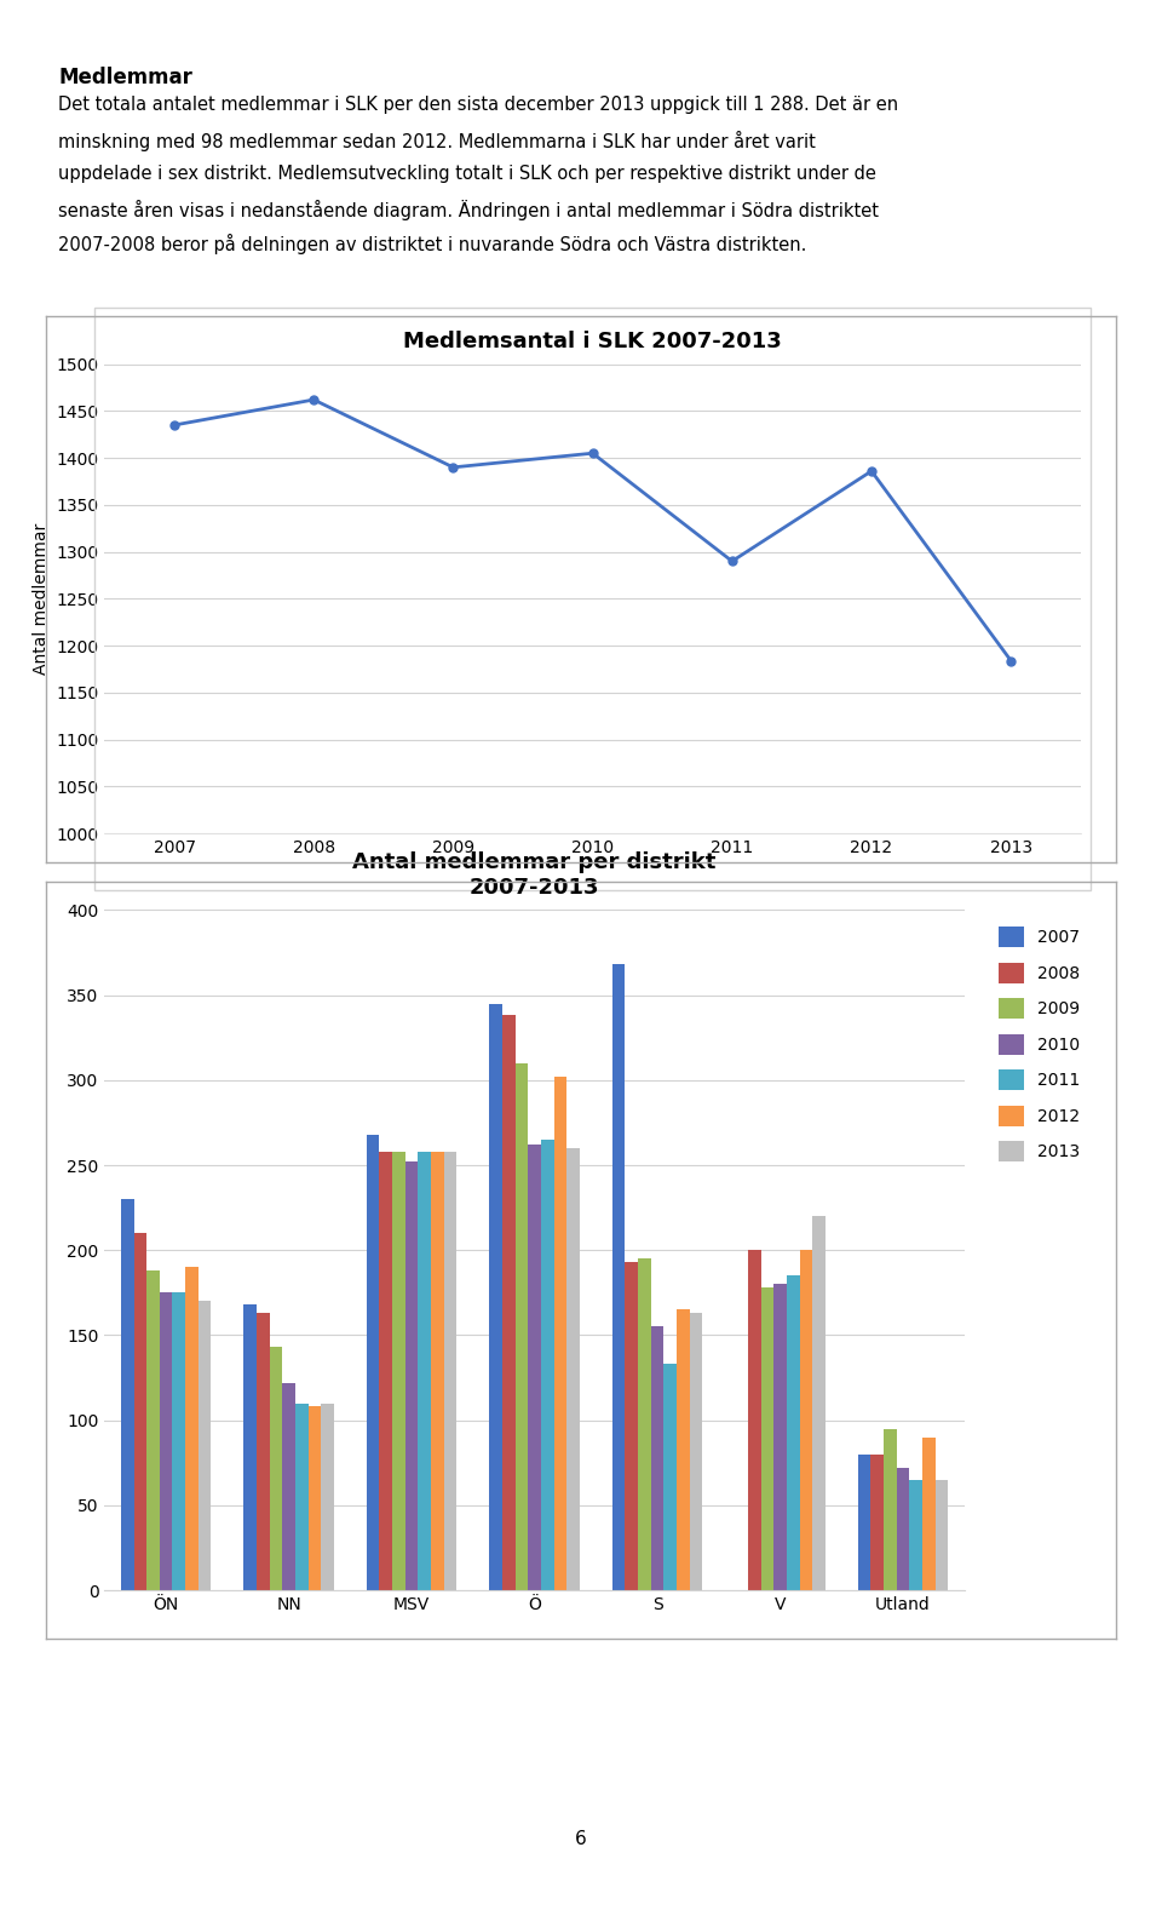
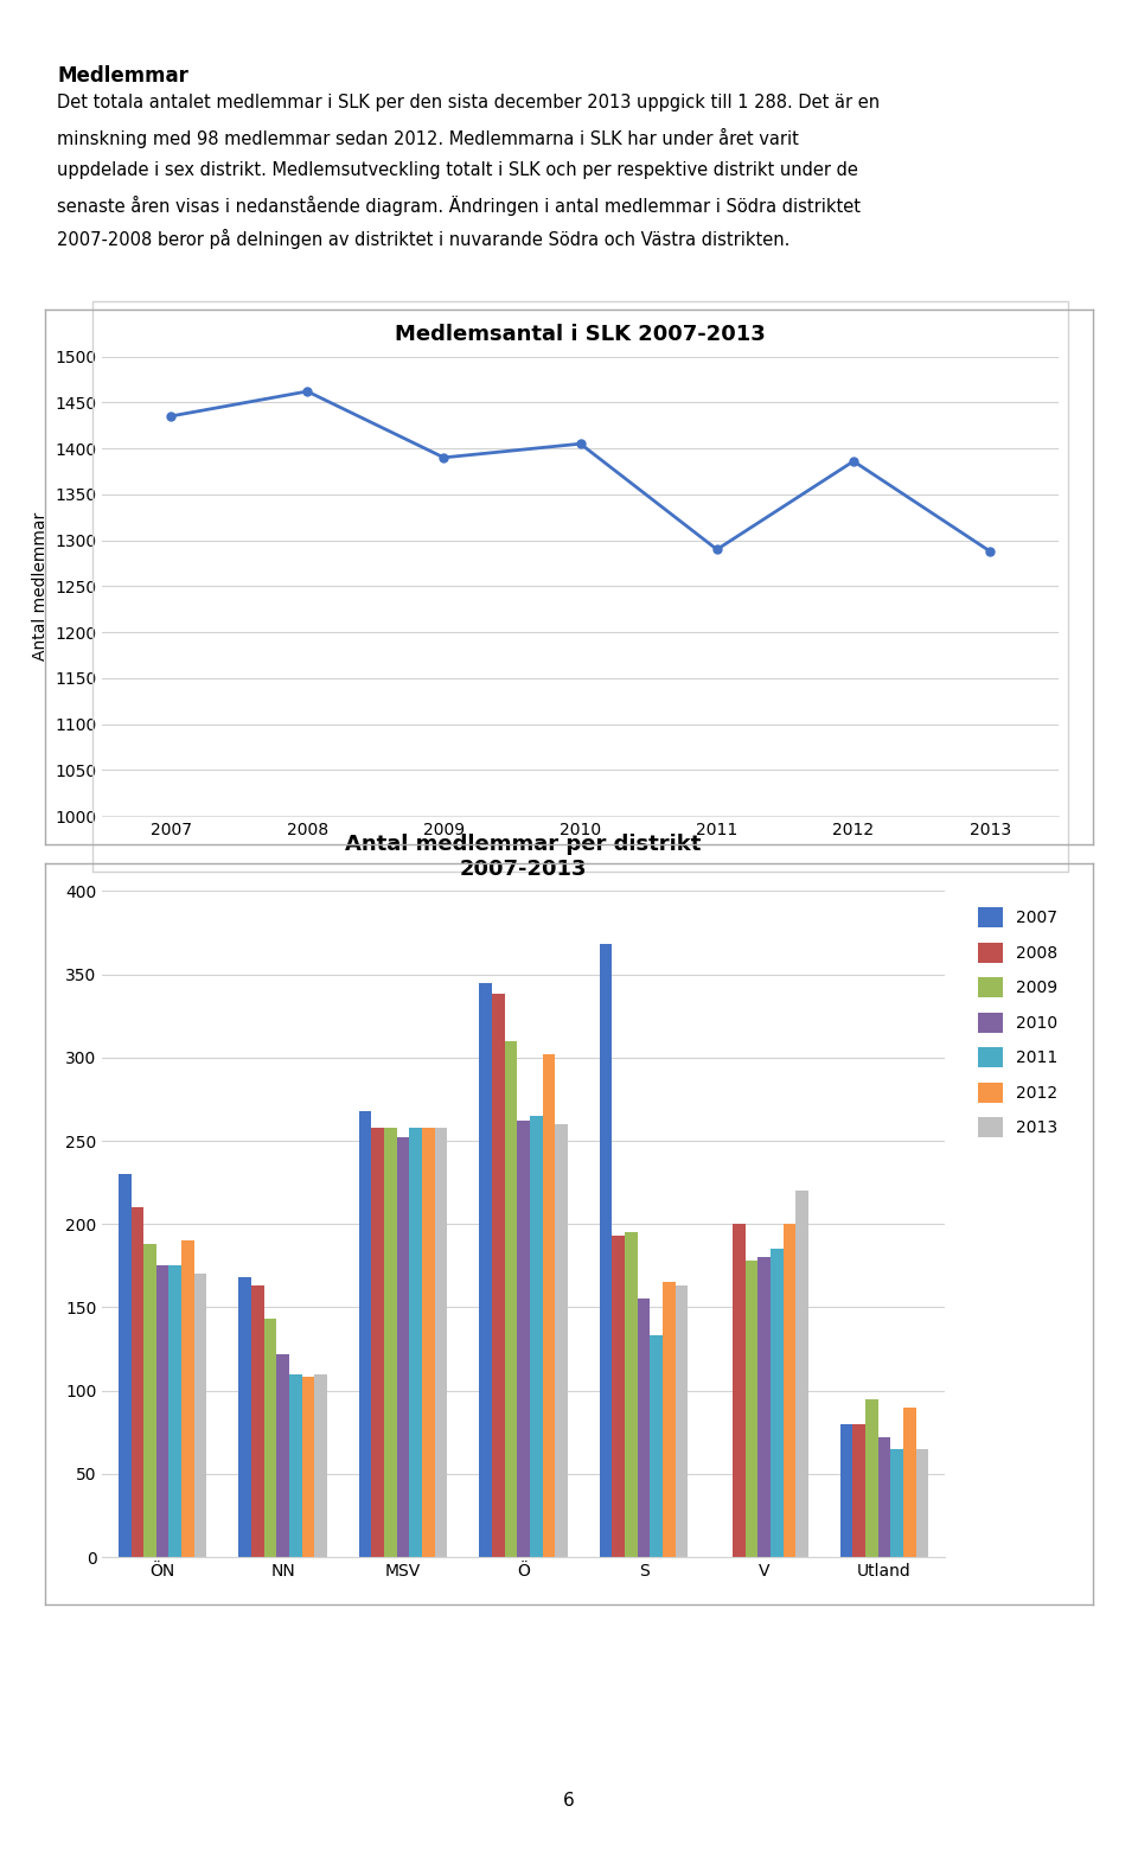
Medlemsantal i SLK 2007-2013/2013: 1184 -> 1288
